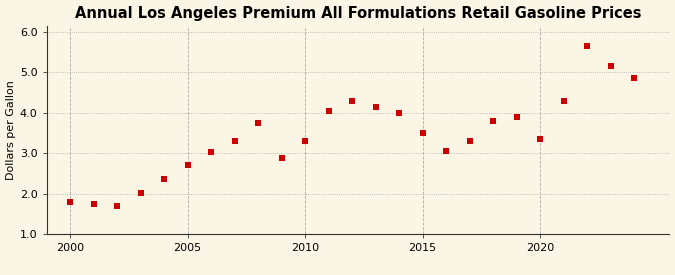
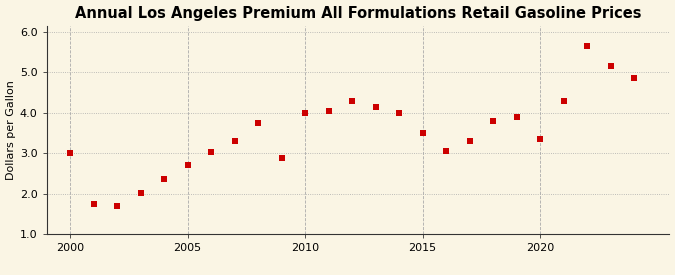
2000: 1.78 -> 3.00
2010: 3.30 -> 4.00
